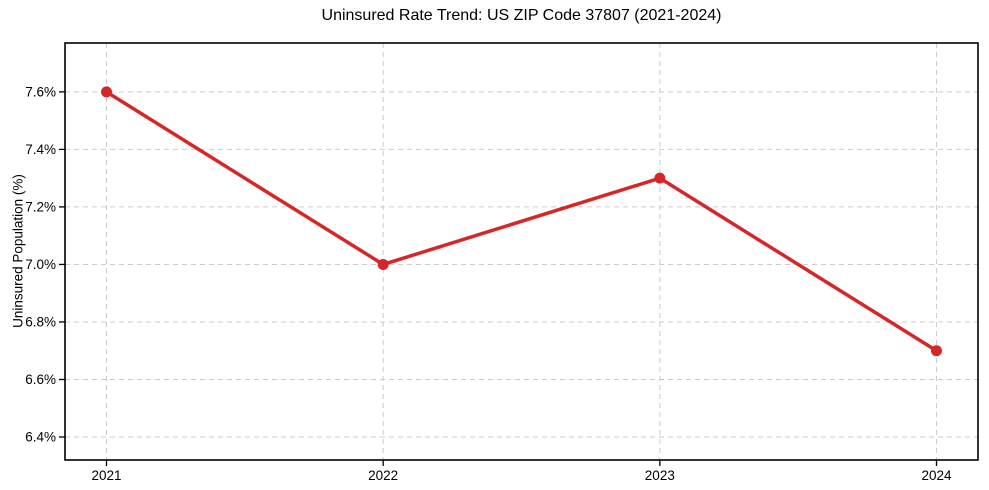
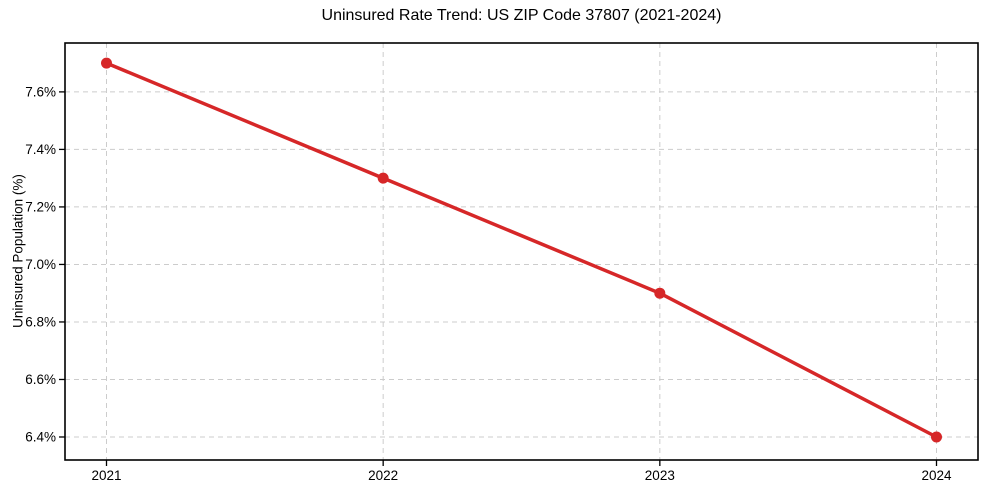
2021: 7.6% -> 7.7%
2022: 7.0% -> 7.3%
2023: 7.3% -> 6.9%
2024: 6.7% -> 6.4%
